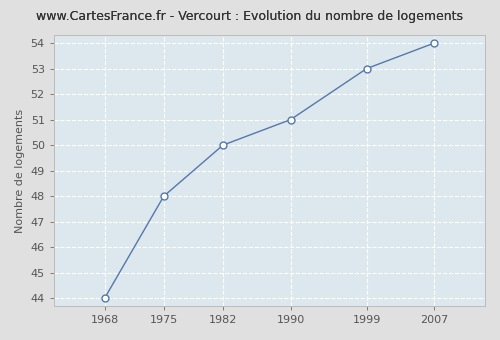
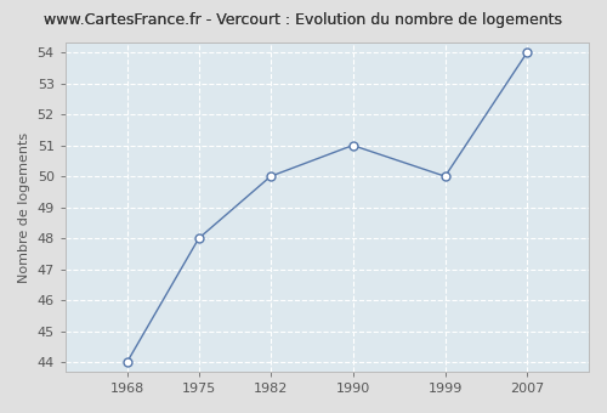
1999: 53 -> 50
